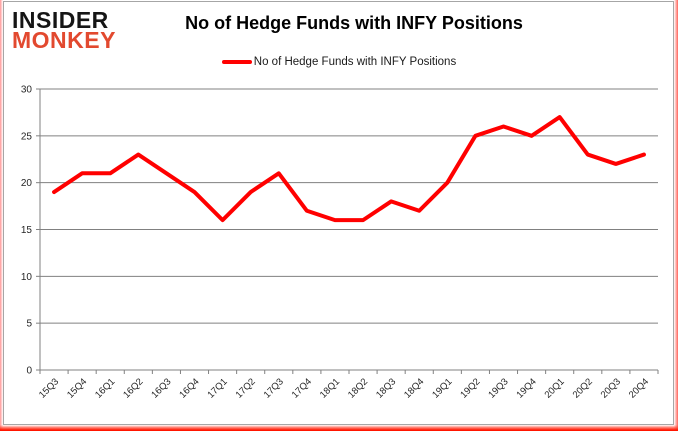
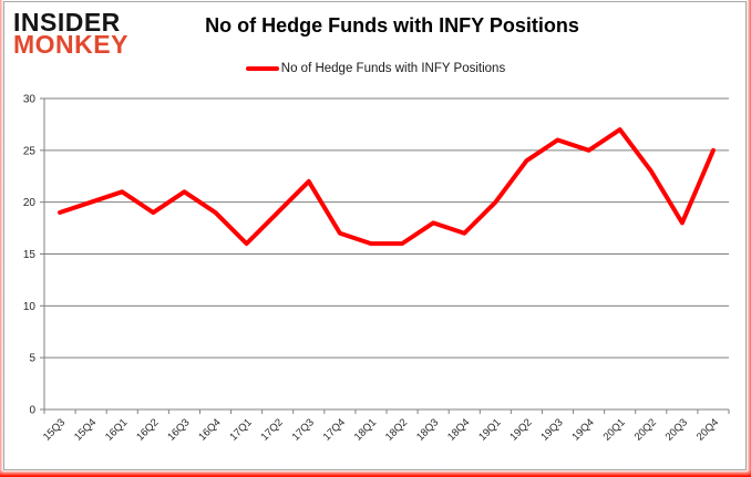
15Q4: 21 -> 20
16Q2: 23 -> 19
17Q3: 21 -> 22
19Q2: 25 -> 24
20Q3: 22 -> 18
20Q4: 23 -> 25
